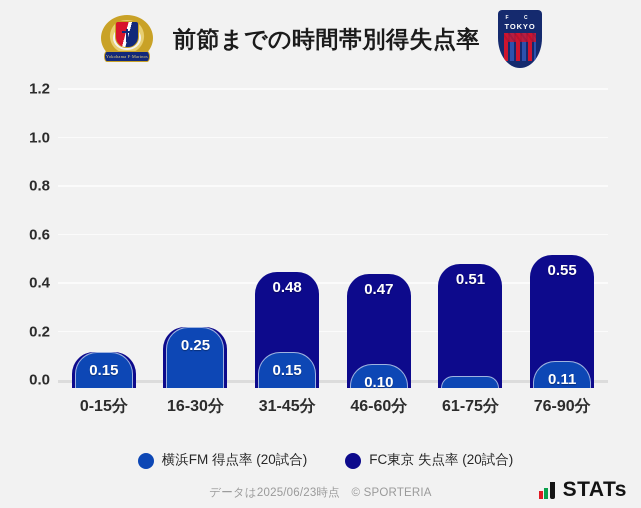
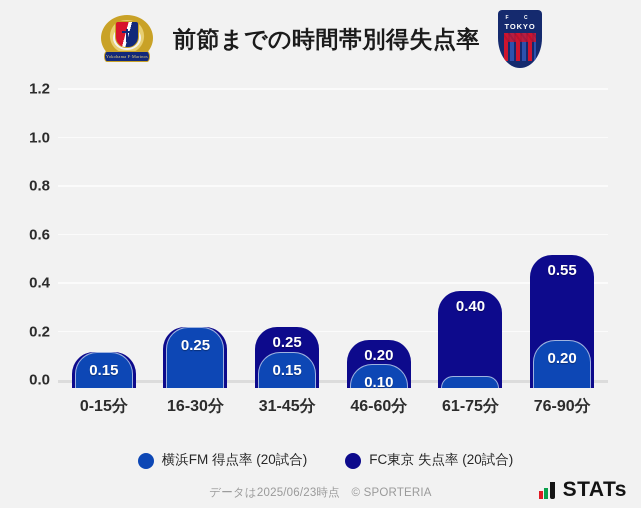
FC東京 失点率 (20試合)/31-45分: 0.48 -> 0.25
FC東京 失点率 (20試合)/46-60分: 0.47 -> 0.20
FC東京 失点率 (20試合)/61-75分: 0.51 -> 0.40
横浜FM 得点率 (20試合)/76-90分: 0.11 -> 0.20
